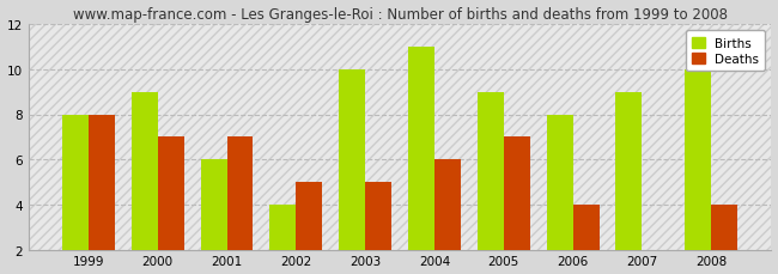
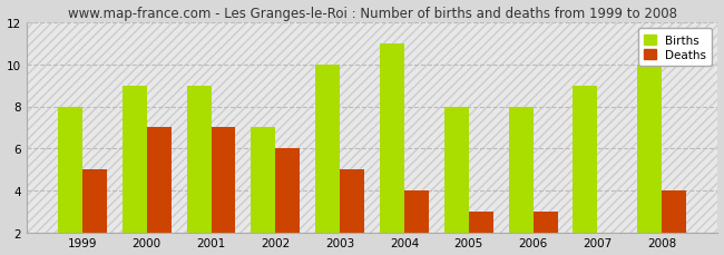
Deaths/1999: 8 -> 5
Births/2001: 6 -> 9
Births/2002: 4 -> 7
Deaths/2002: 5 -> 6
Deaths/2004: 6 -> 4
Births/2005: 9 -> 8
Deaths/2005: 7 -> 3
Deaths/2006: 4 -> 3
